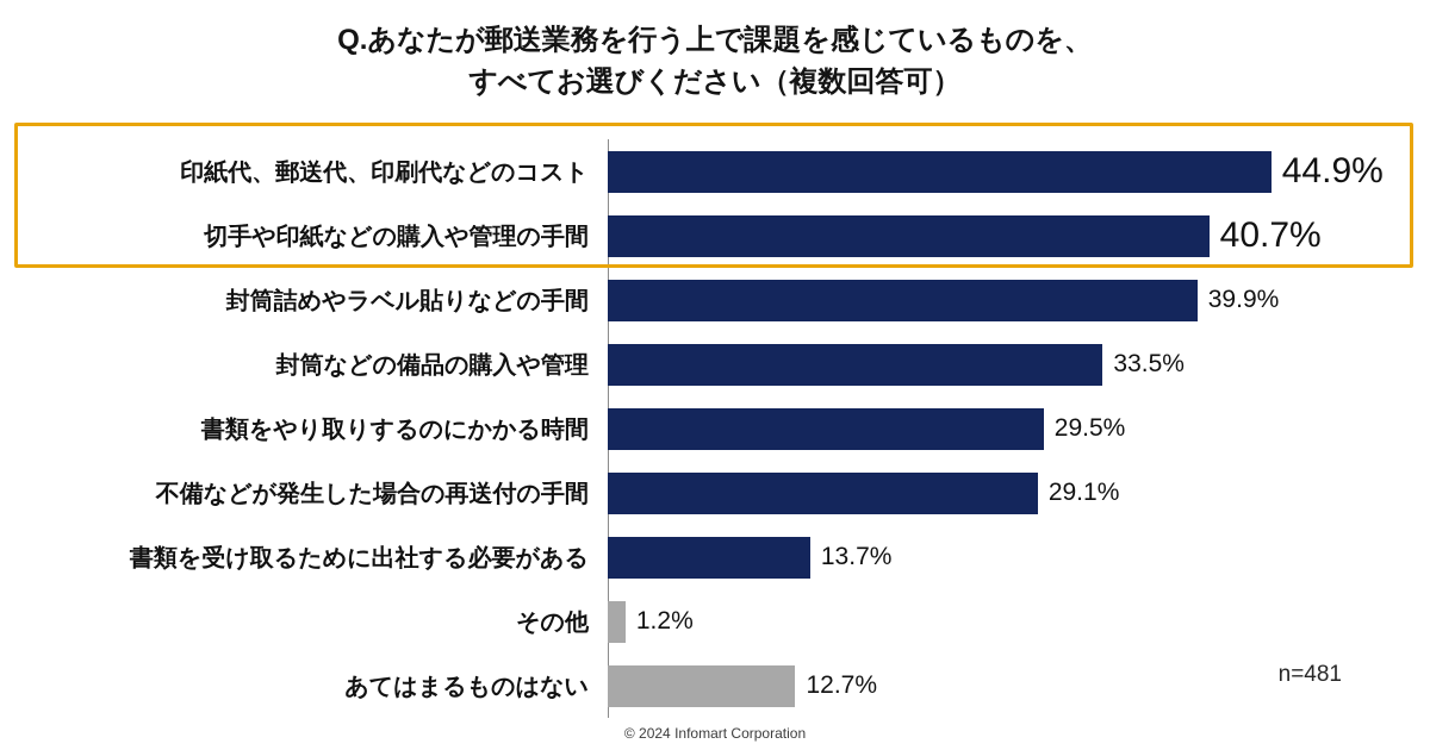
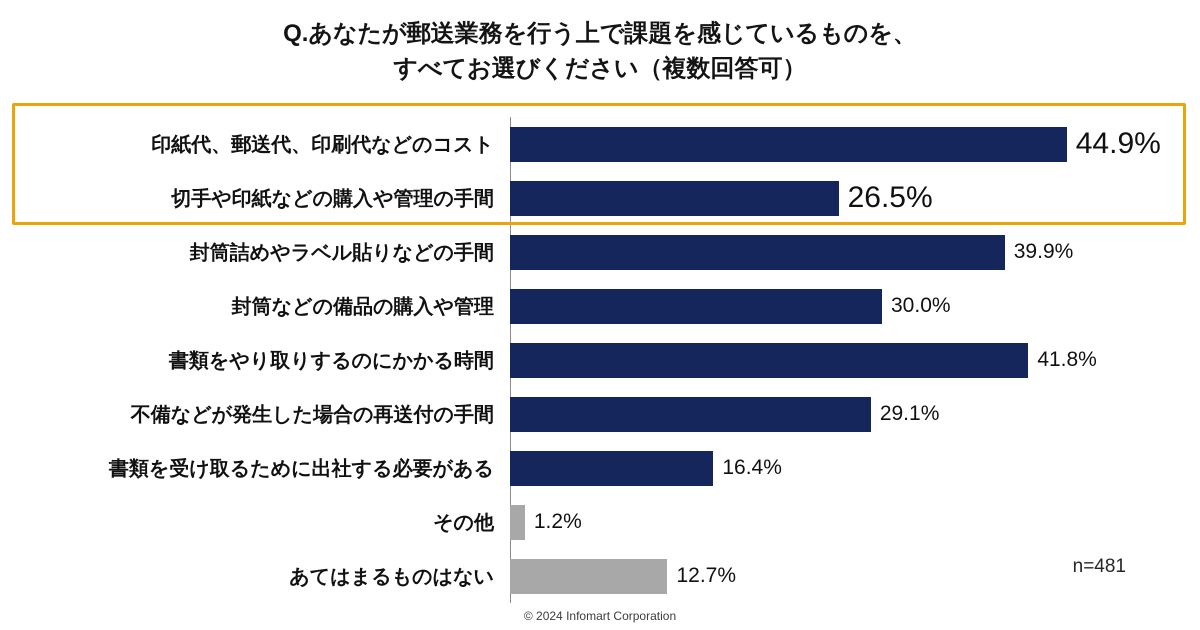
切手や印紙などの購入や管理の手間: 40.7% -> 26.5%
封筒などの備品の購入や管理: 33.5% -> 30.0%
書類をやり取りするのにかかる時間: 29.5% -> 41.8%
書類を受け取るために出社する必要がある: 13.7% -> 16.4%
